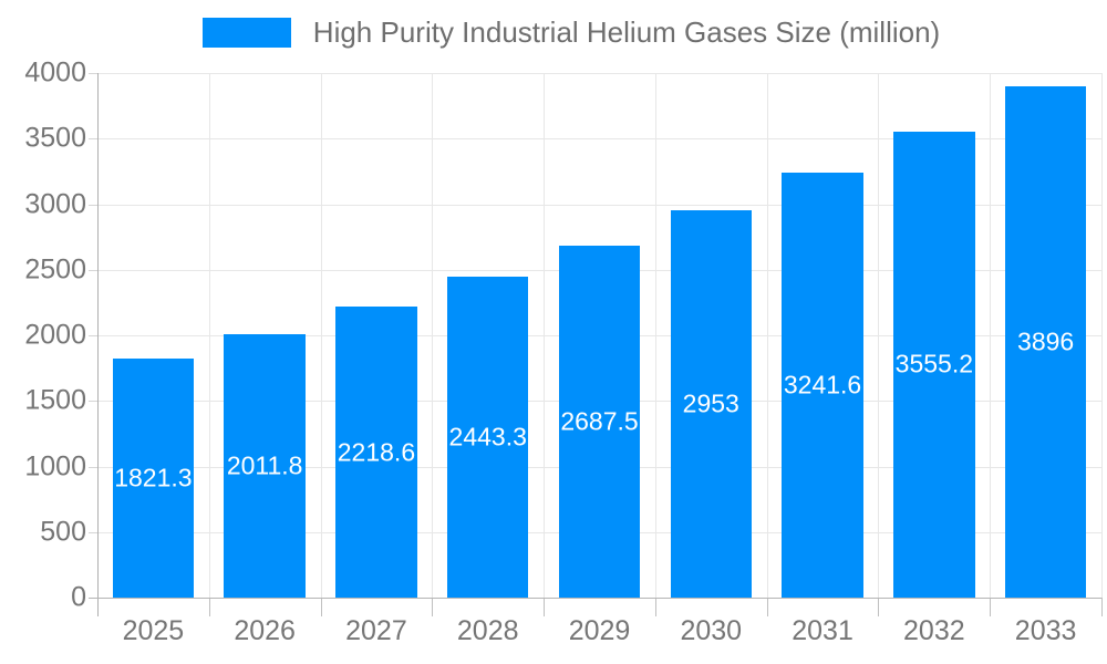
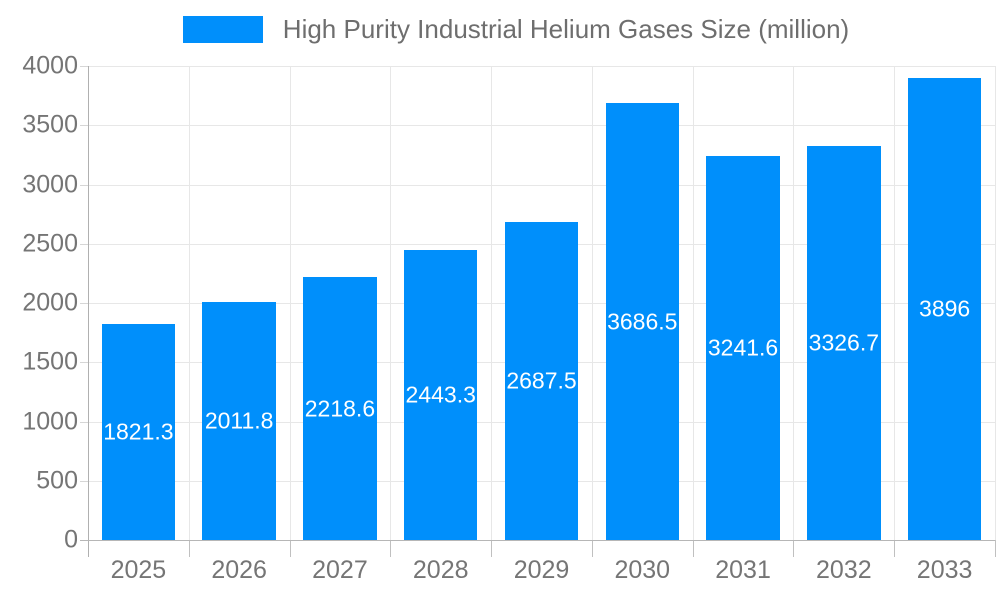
2030: 2953 -> 3686.5
2032: 3555.2 -> 3326.7
